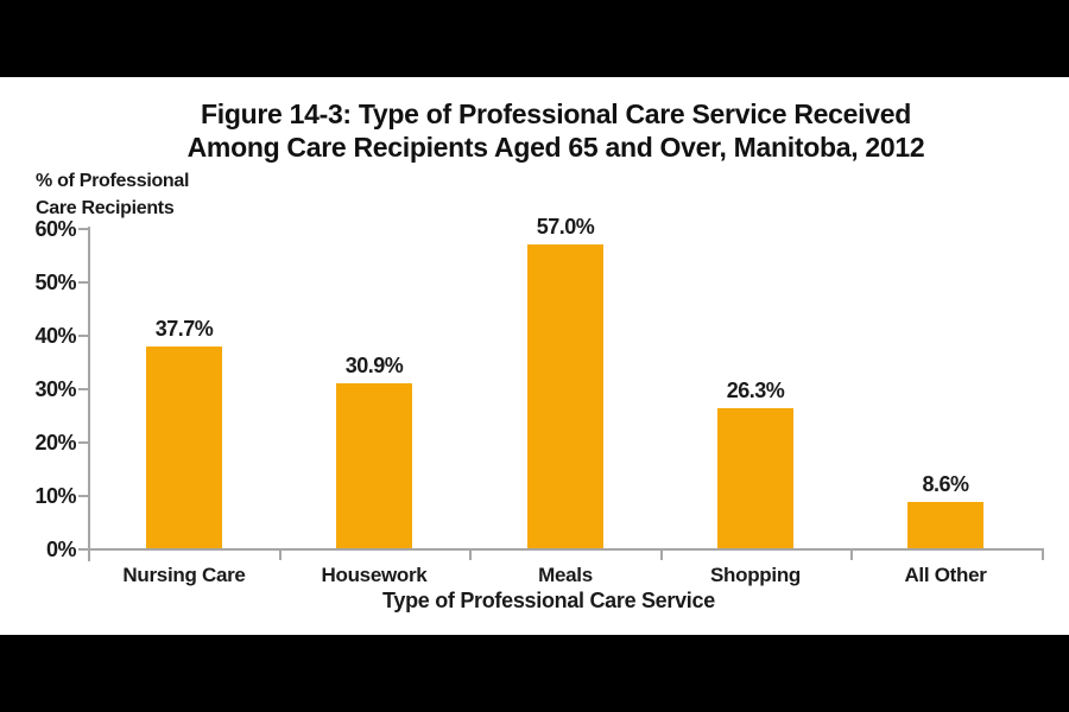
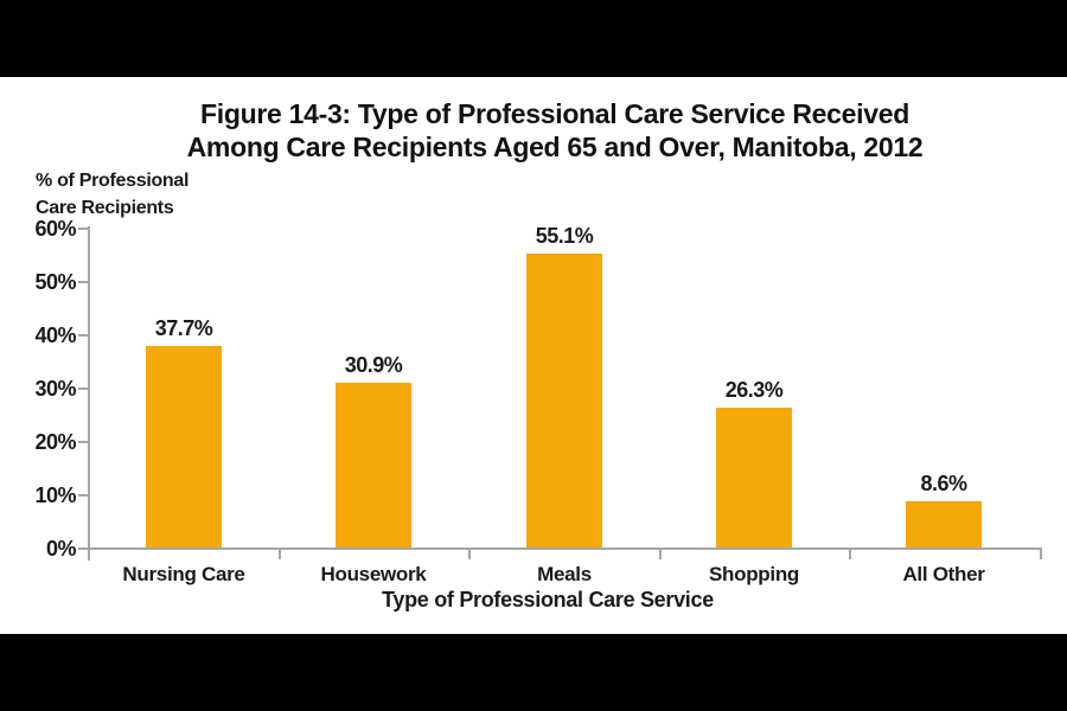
Meals: 57.0% -> 55.1%
